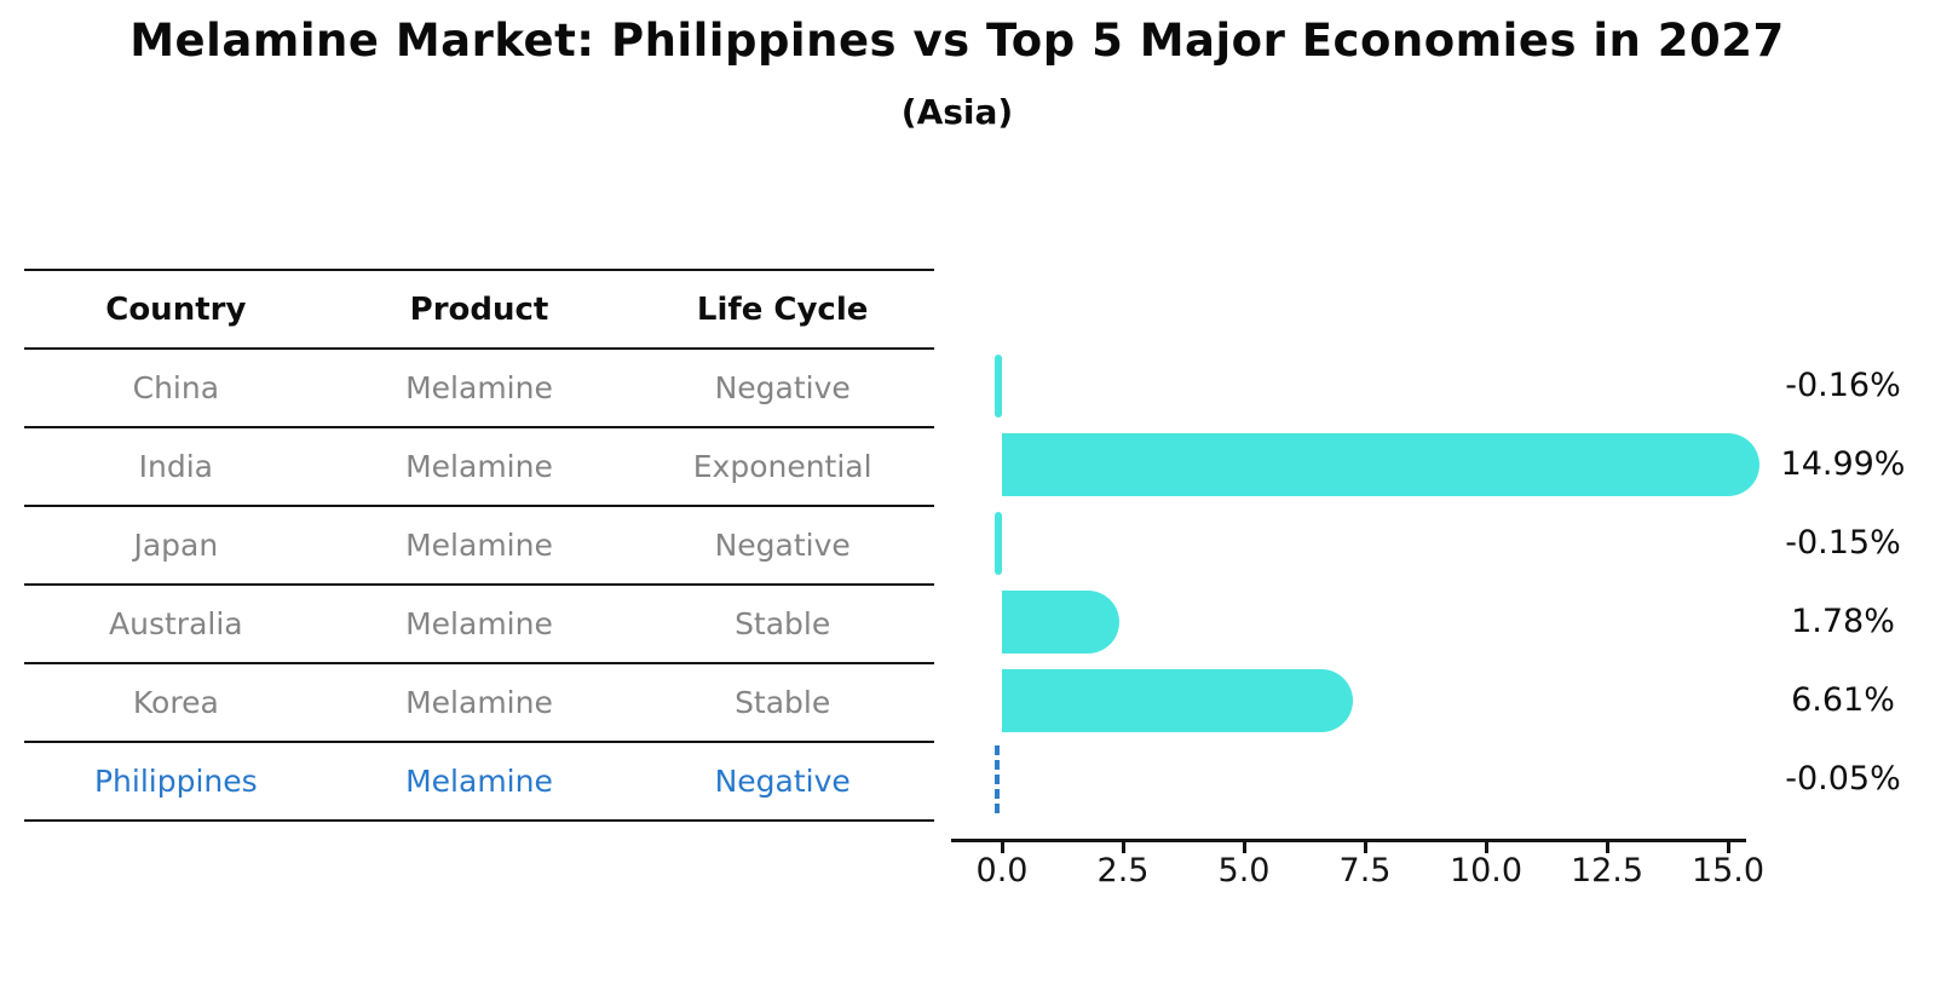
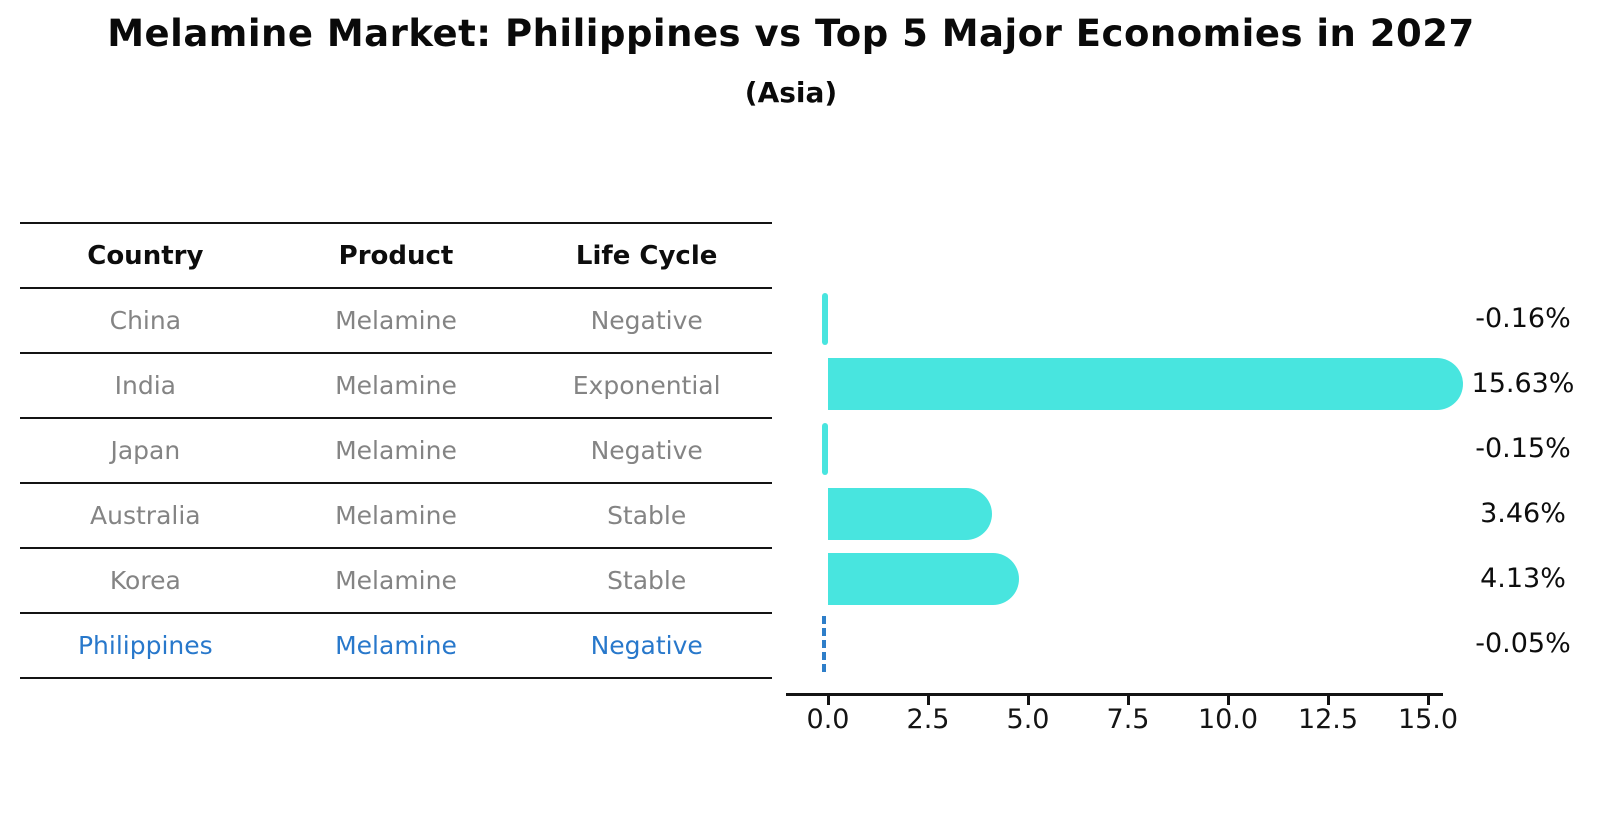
India: 14.99% -> 15.63%
Australia: 1.78% -> 3.46%
Korea: 6.61% -> 4.13%
